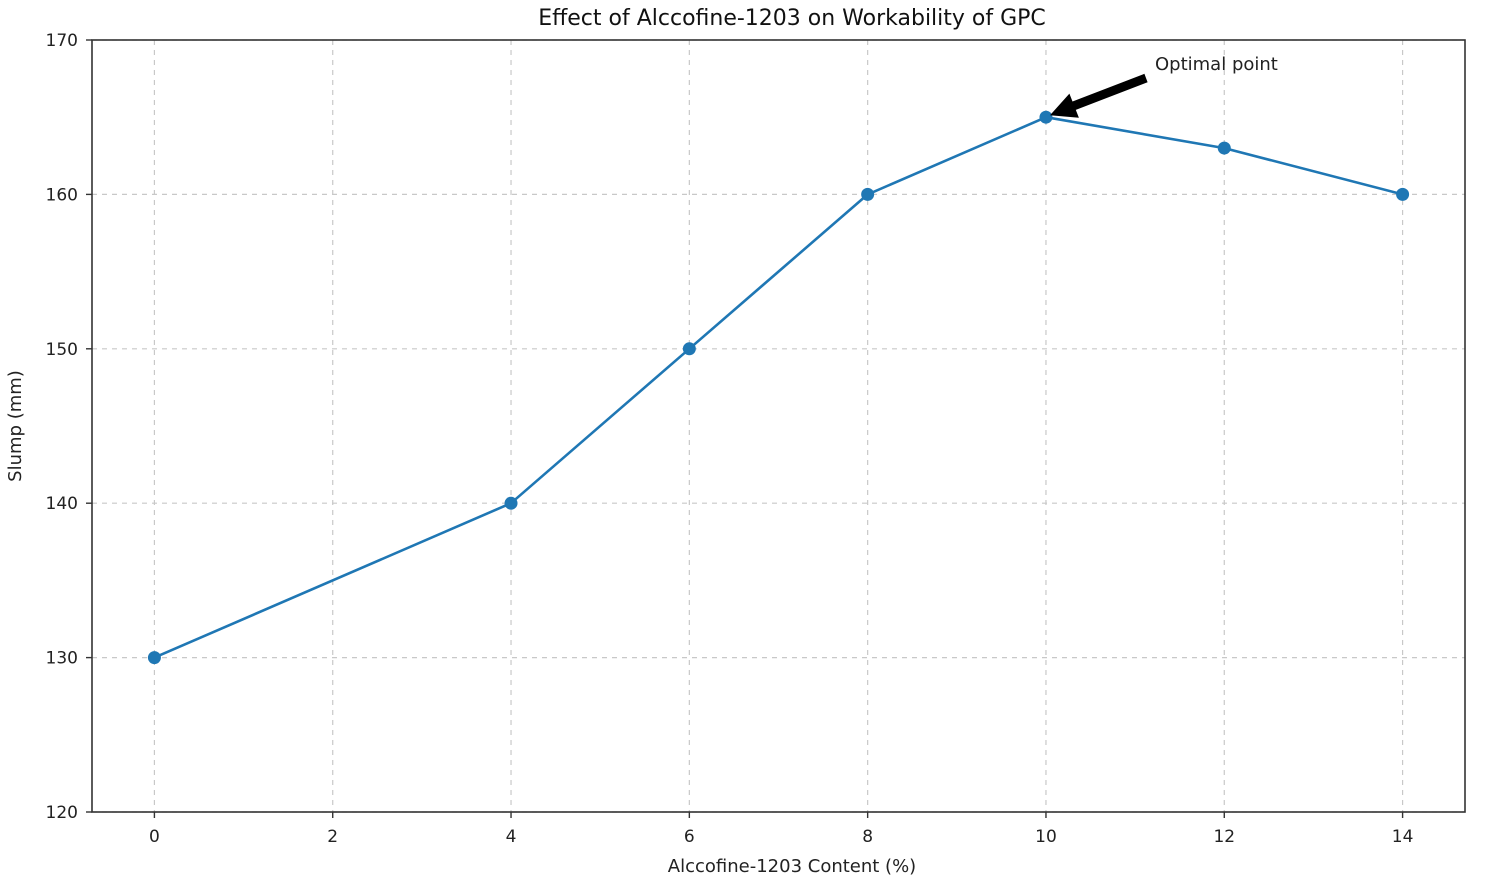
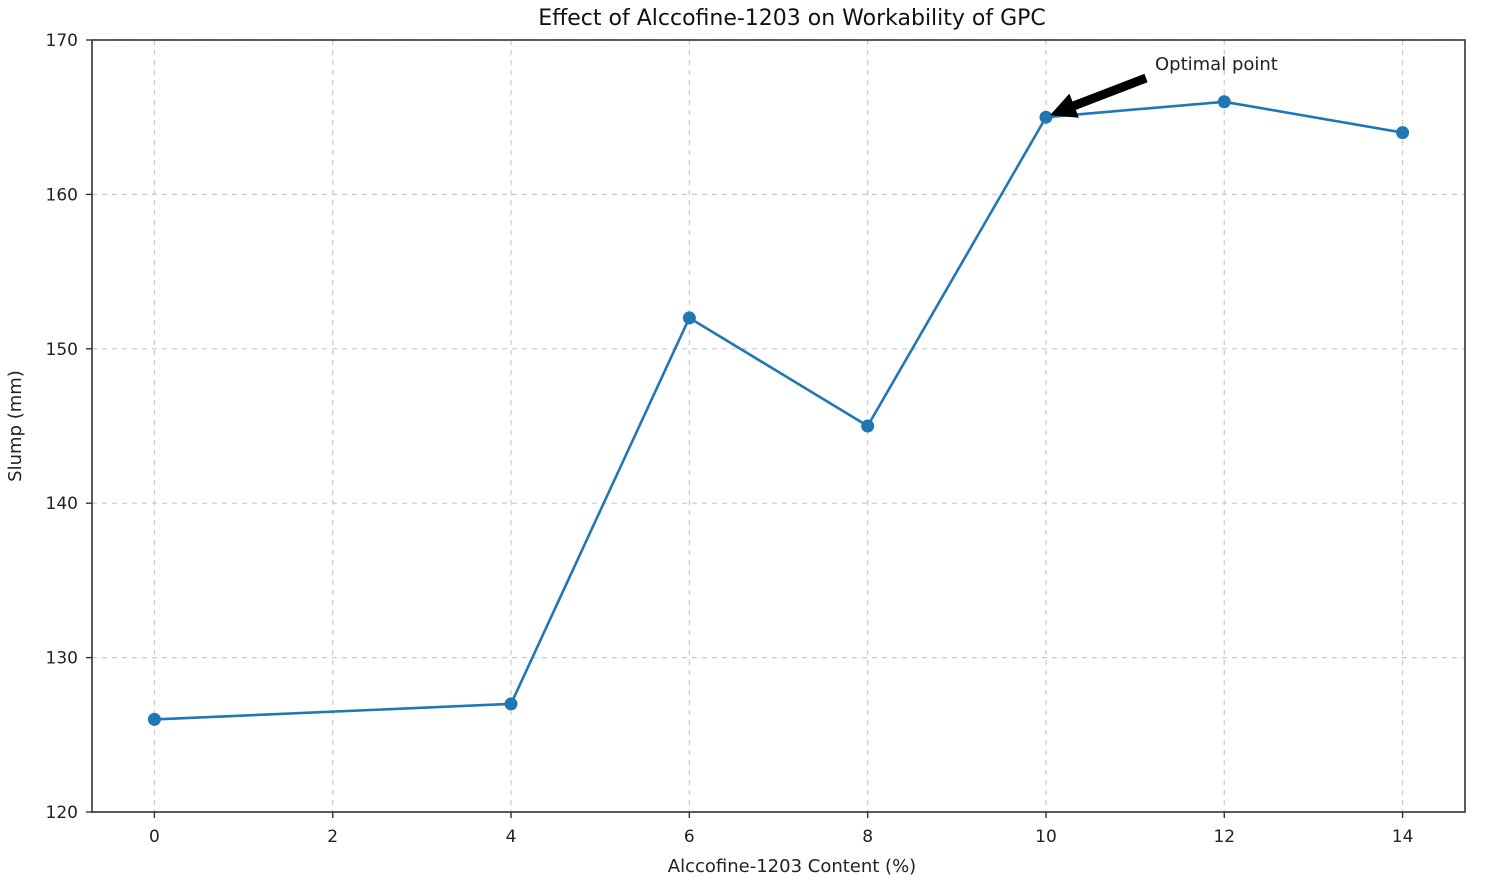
0: 130 -> 126
4: 140 -> 127
6: 150 -> 152
8: 160 -> 145
12: 163 -> 166
14: 160 -> 164
